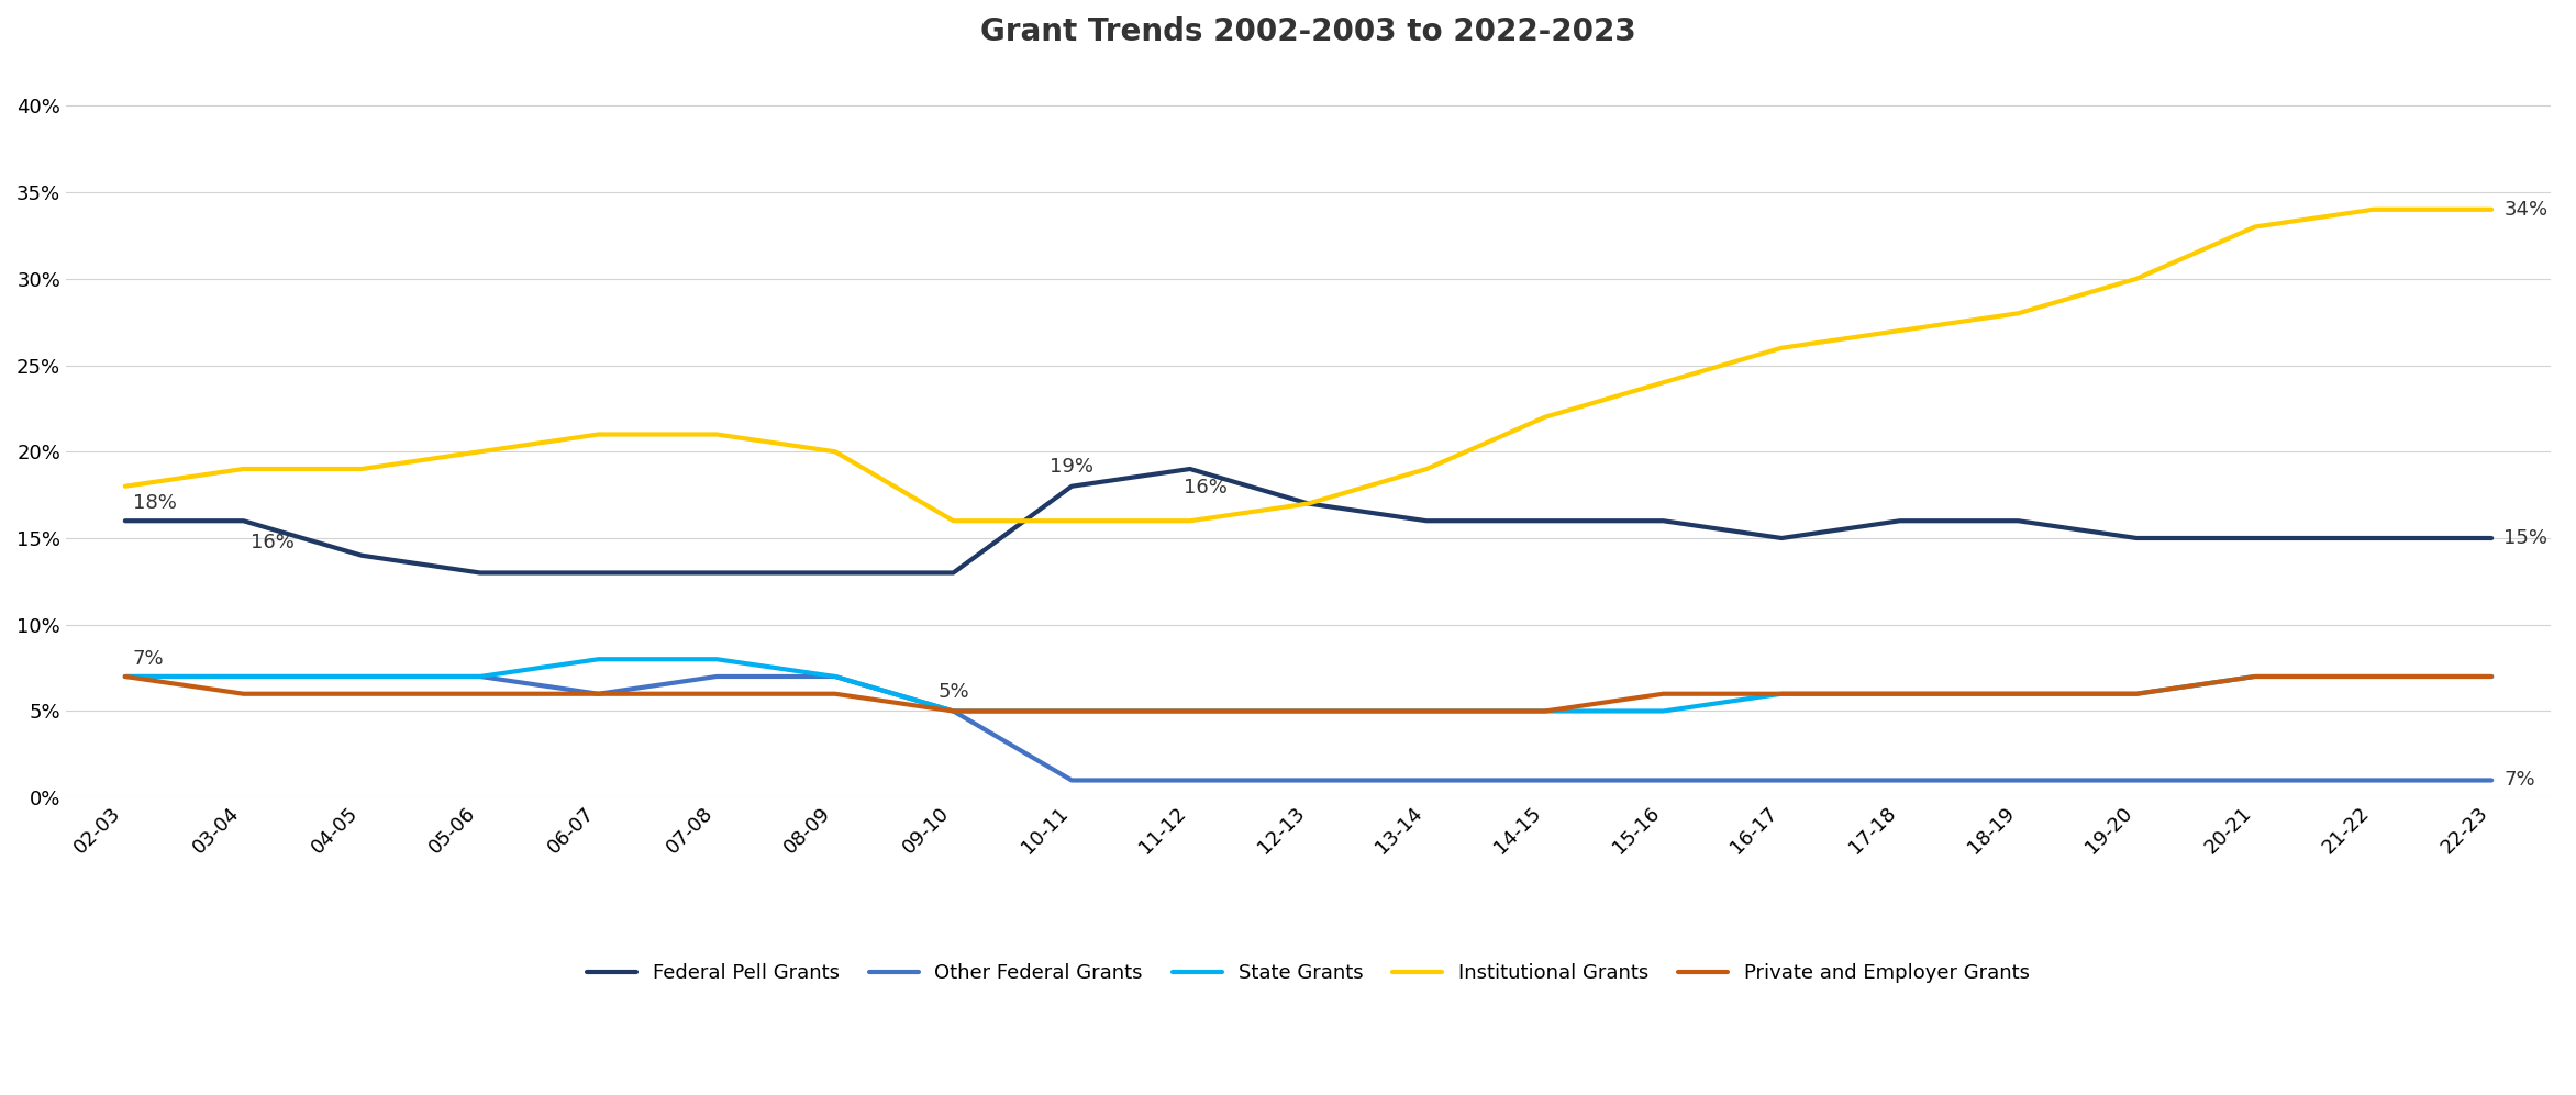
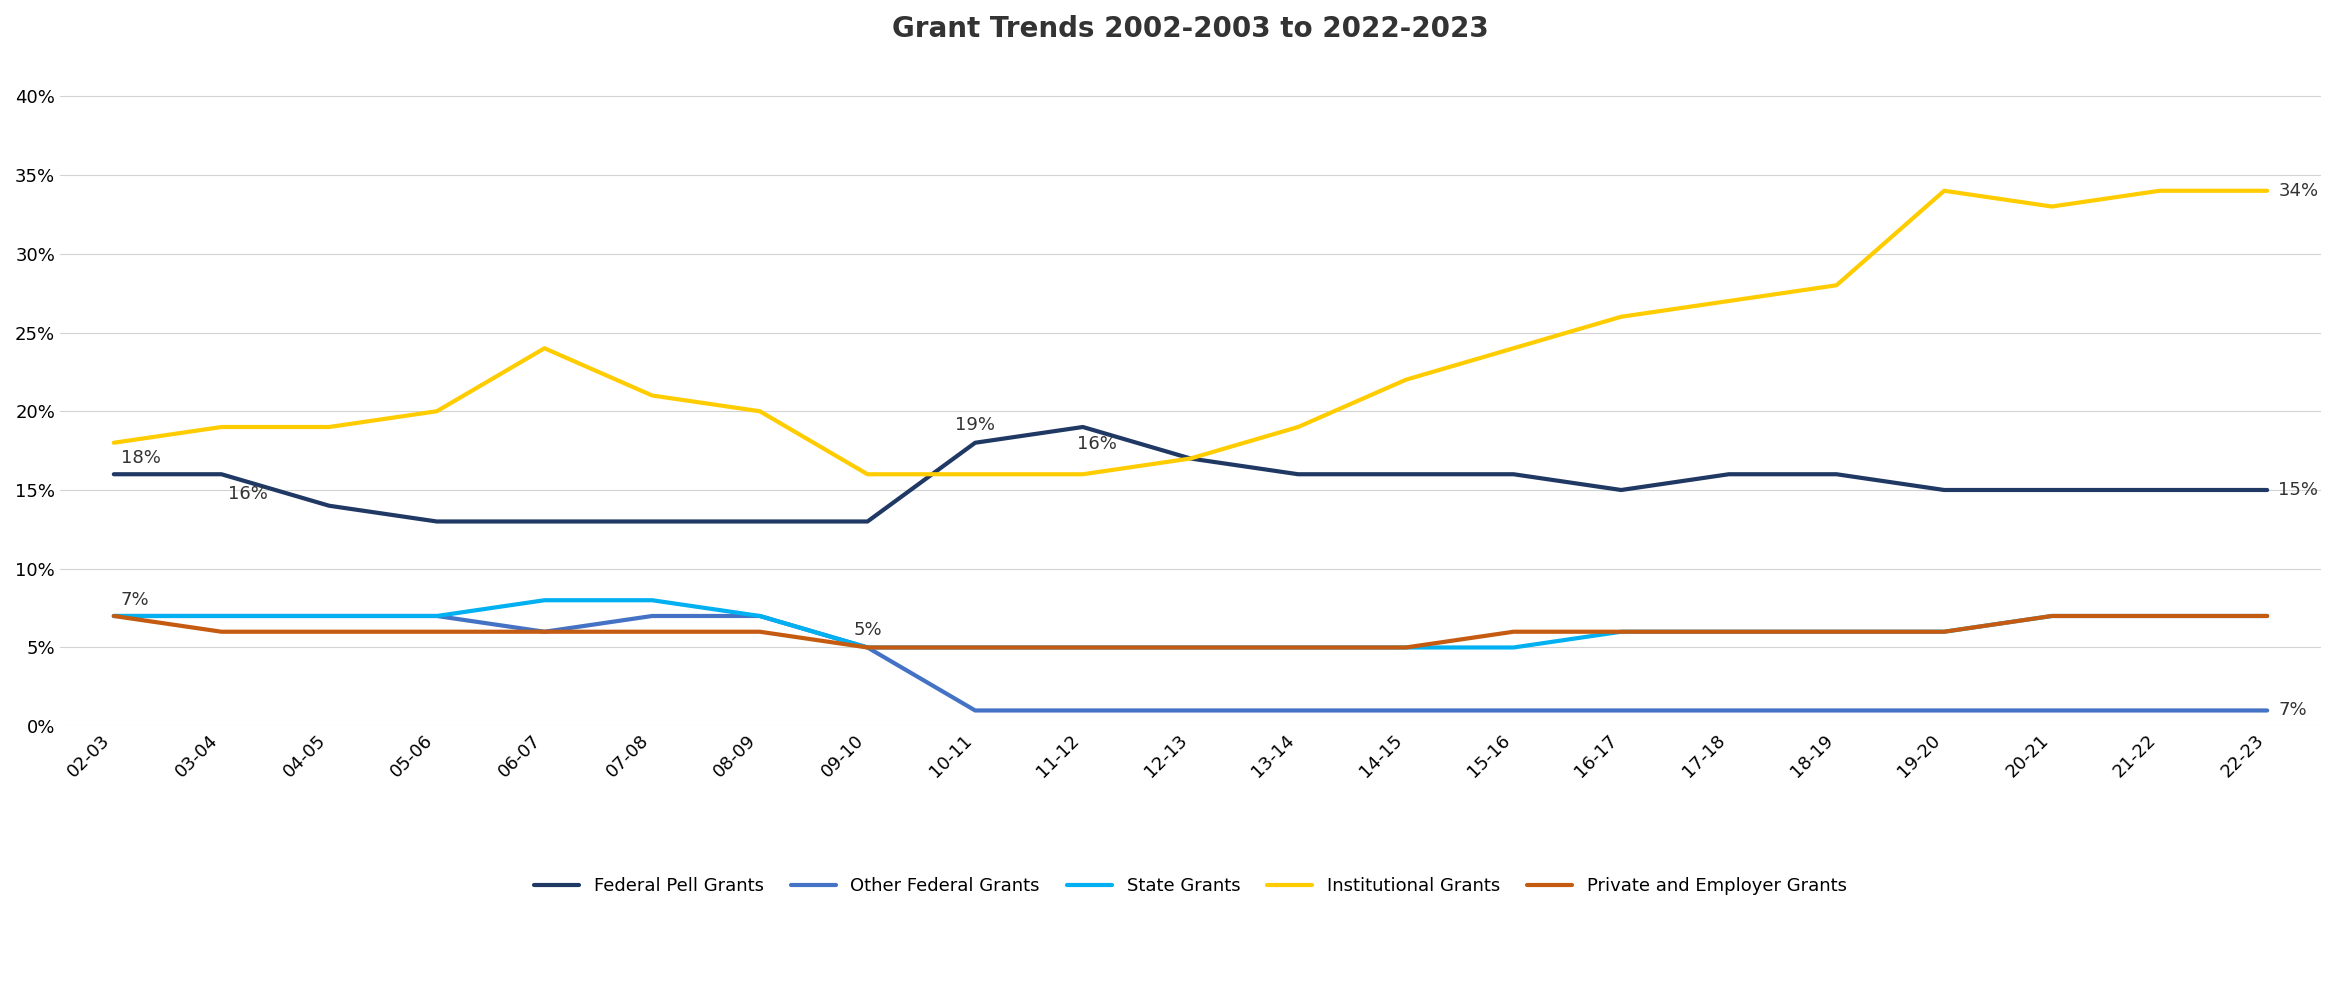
Institutional Grants/06-07: 21% -> 24%
Institutional Grants/19-20: 30% -> 34%
